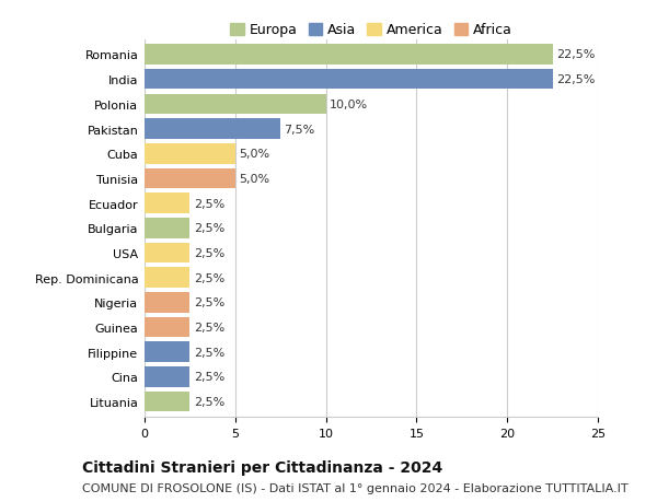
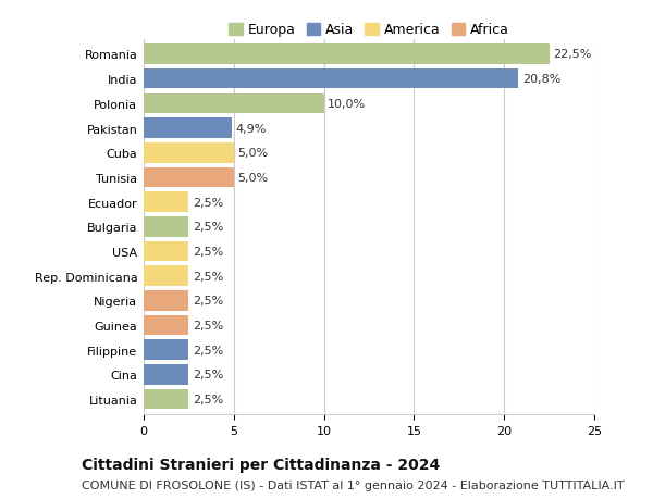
India: 22,5% -> 20,8%
Pakistan: 7,5% -> 4,9%
